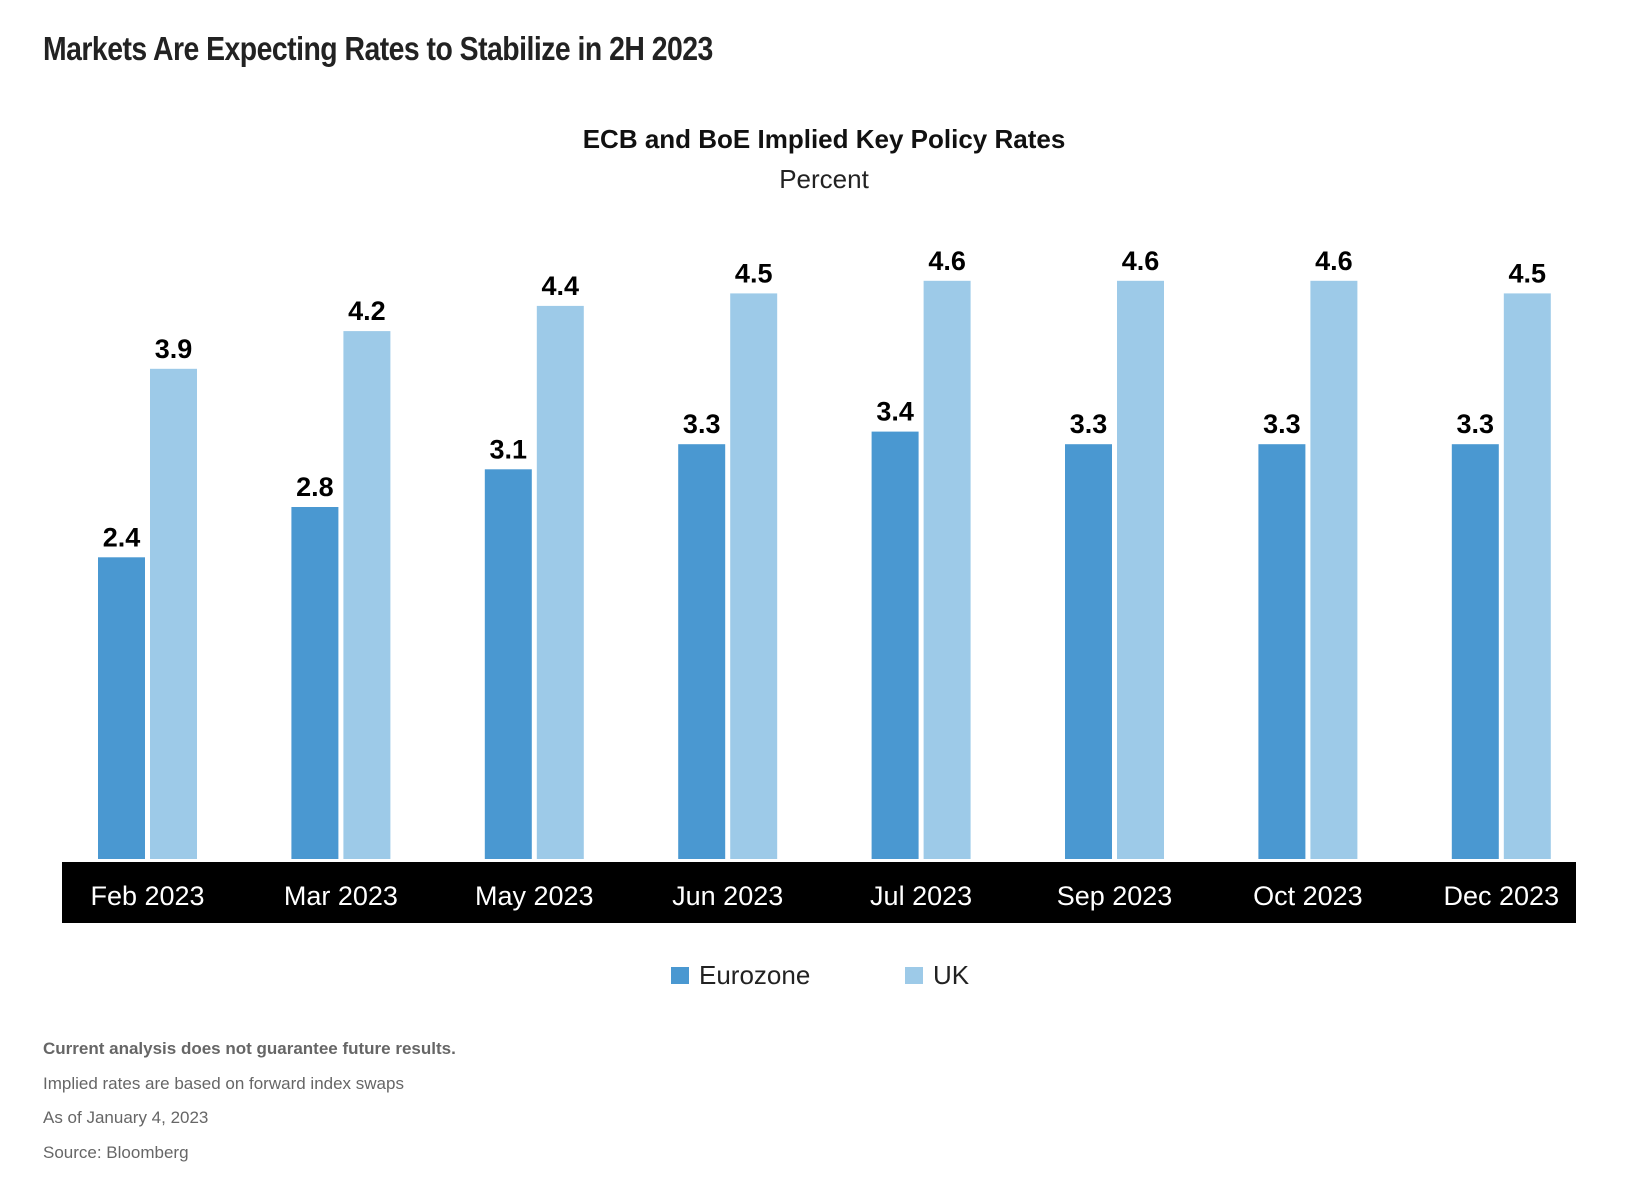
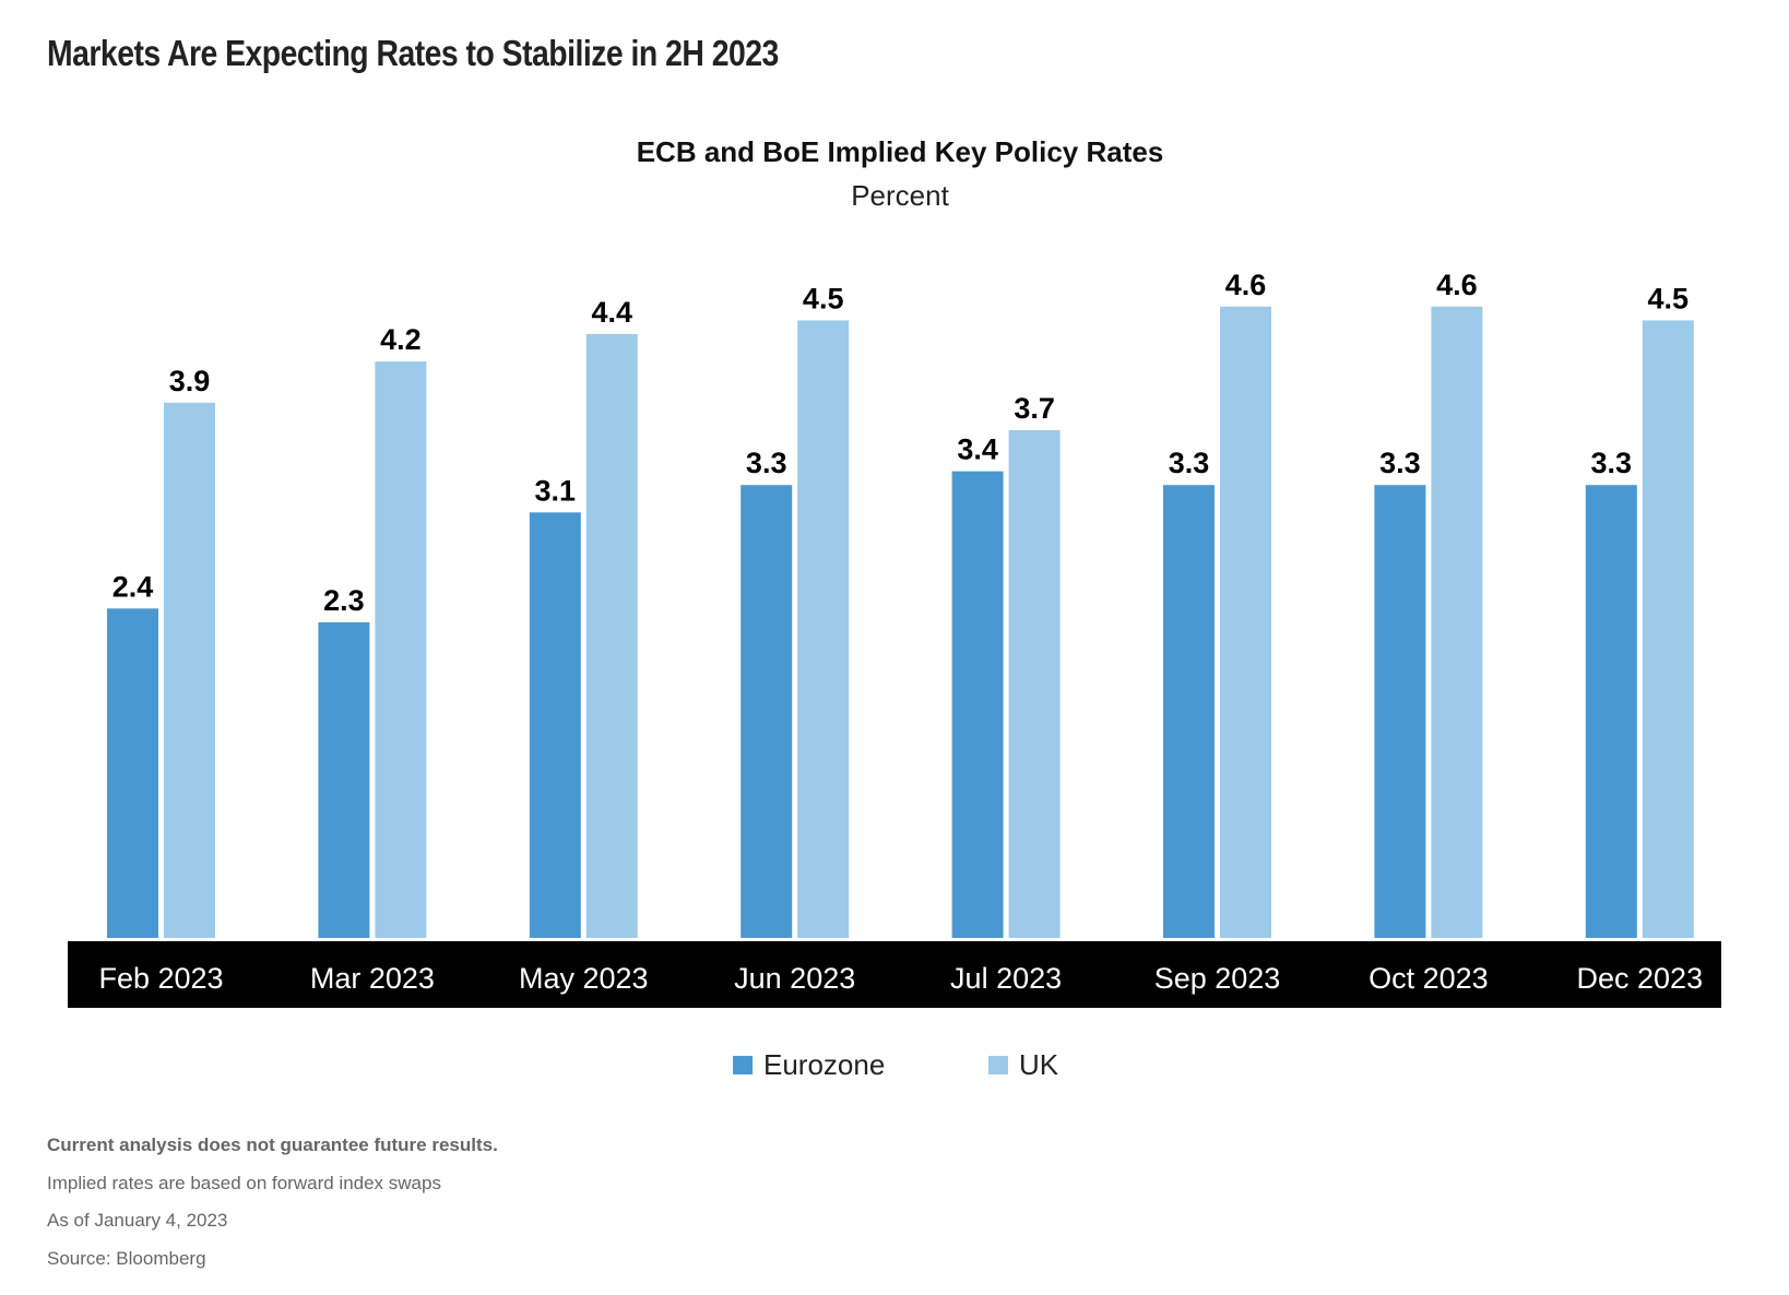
Eurozone/Mar 2023: 2.8 -> 2.3
UK/Jul 2023: 4.6 -> 3.7
